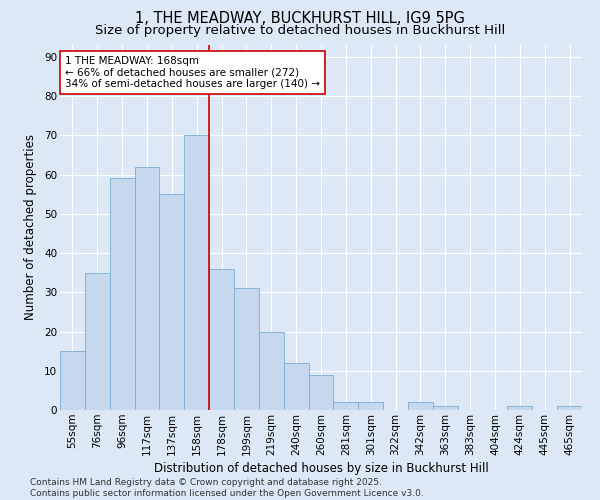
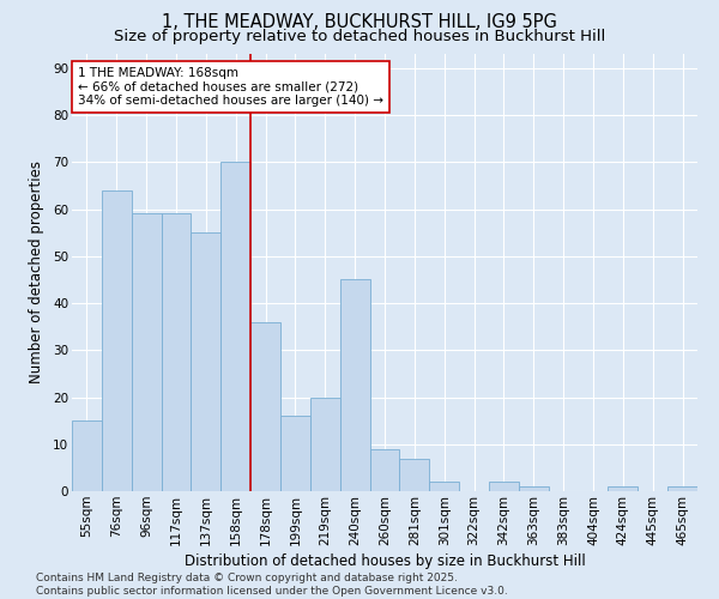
76sqm: 35 -> 64
117sqm: 62 -> 59
199sqm: 31 -> 16
240sqm: 12 -> 45
281sqm: 2 -> 7
